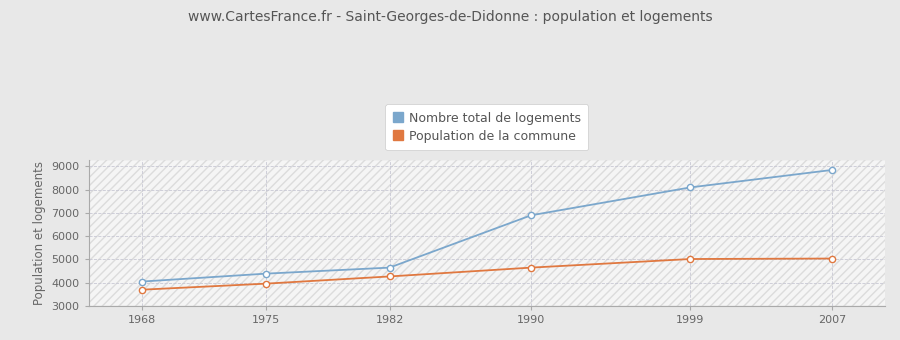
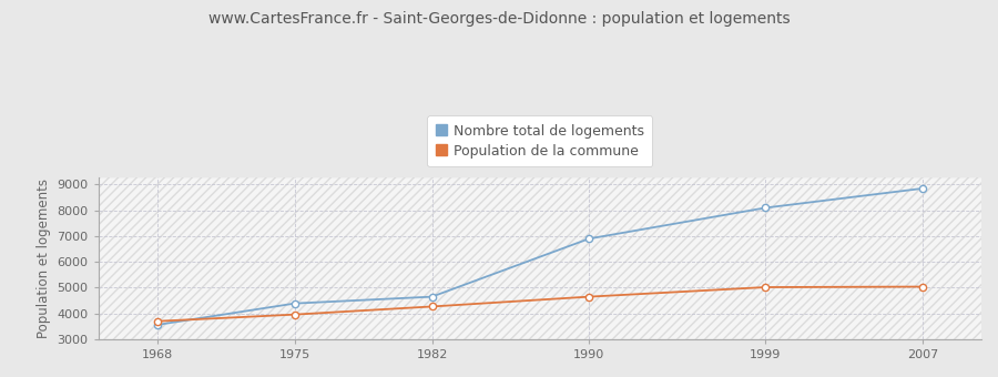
Nombre total de logements/1968: 4050 -> 3560
